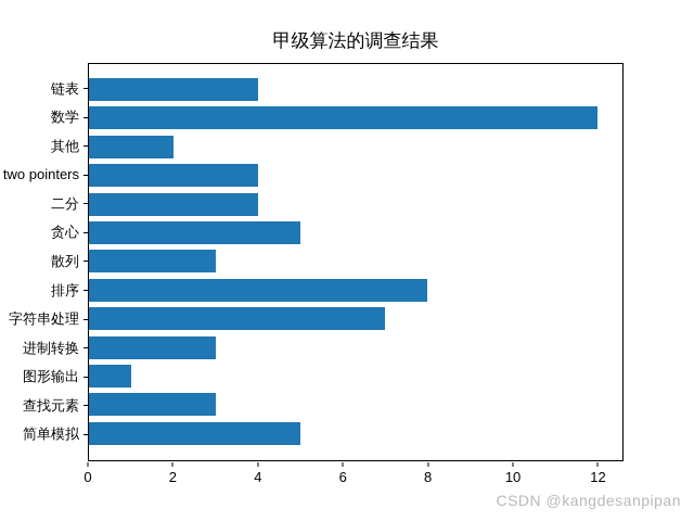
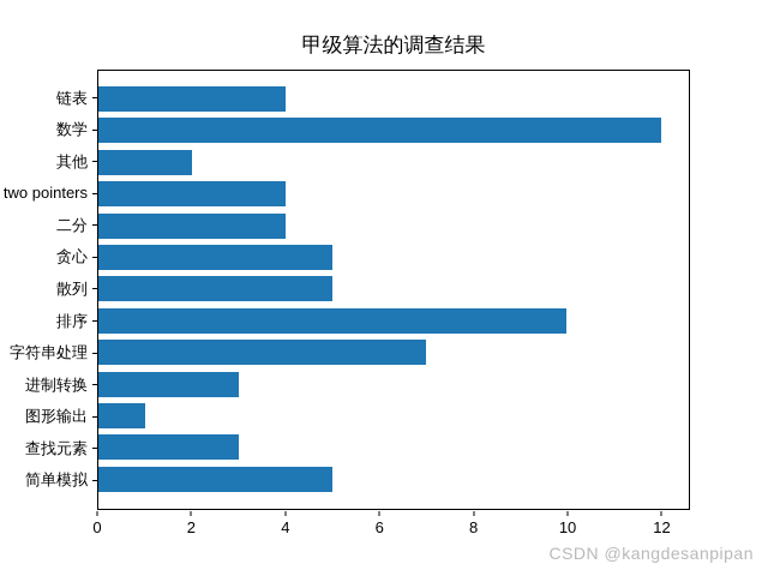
散列: 3 -> 5
排序: 8 -> 10
